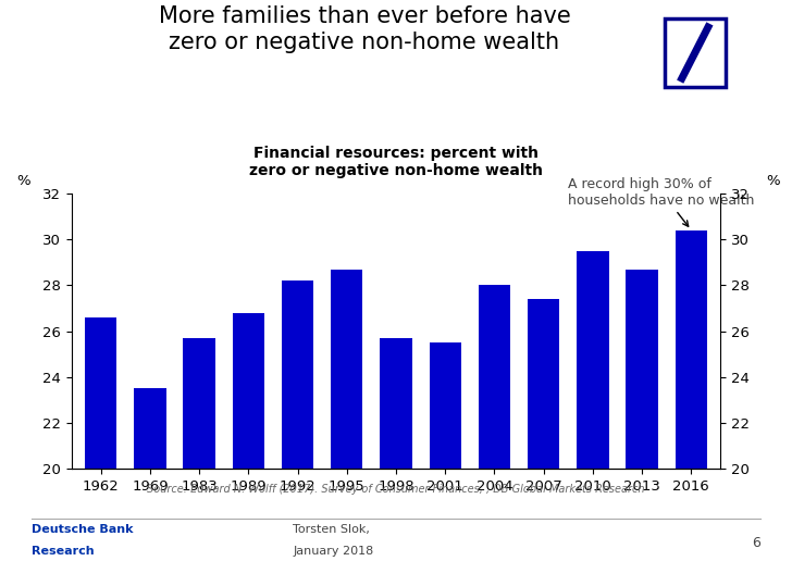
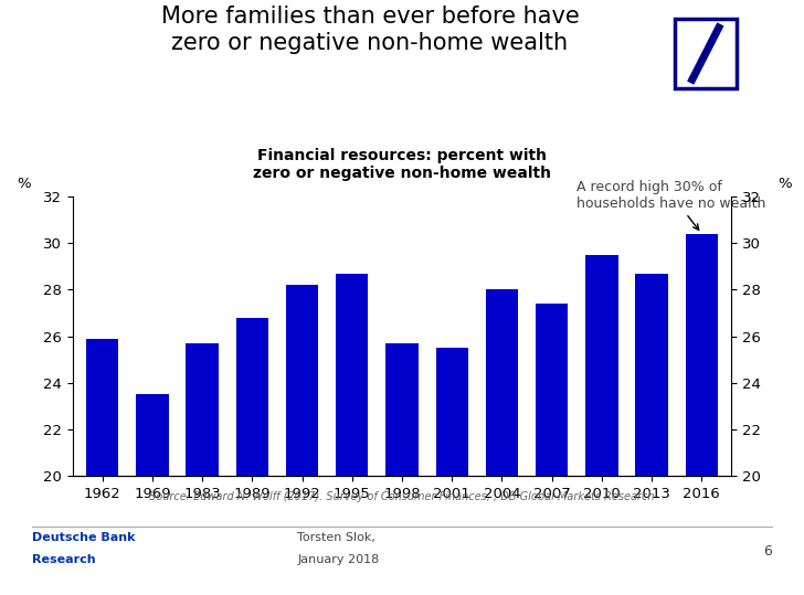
1962: 26.6 -> 25.9
